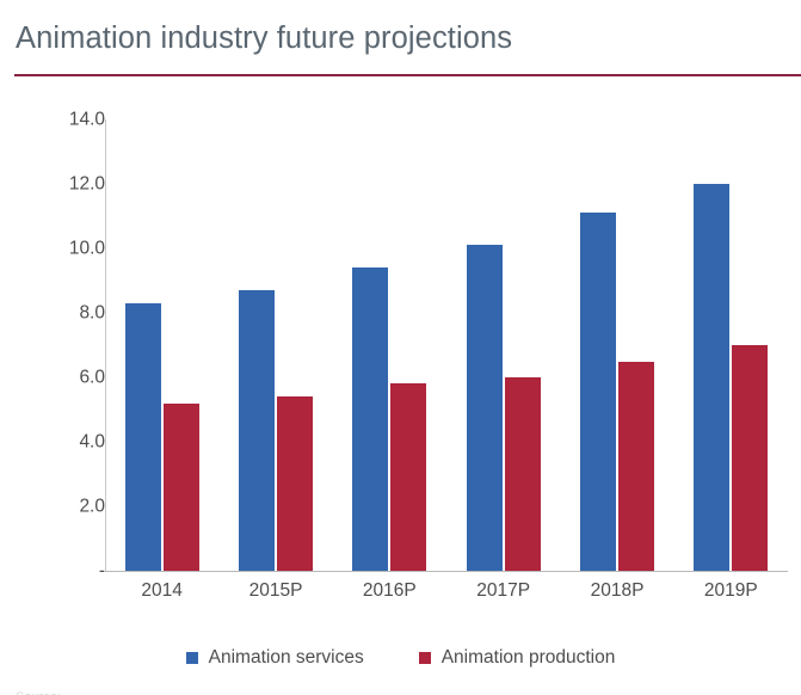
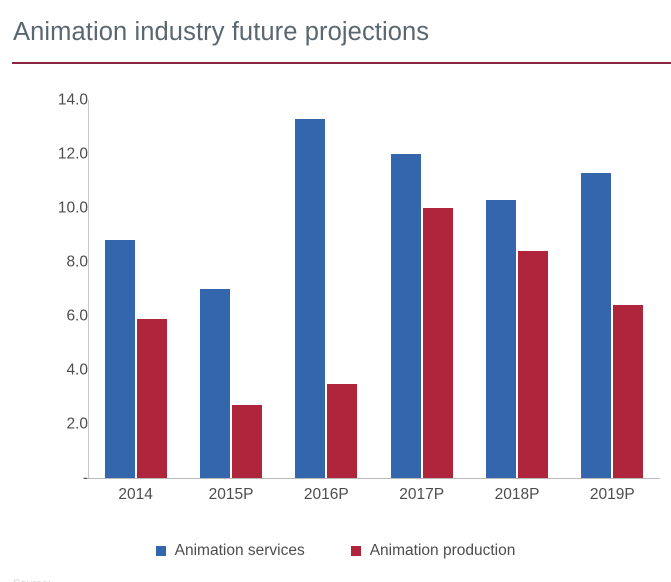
Animation services/2014: 8.3 -> 8.8
Animation production/2014: 5.2 -> 5.9
Animation services/2015P: 8.7 -> 7.0
Animation production/2015P: 5.4 -> 2.7
Animation services/2016P: 9.4 -> 13.3
Animation production/2016P: 5.8 -> 3.5
Animation services/2017P: 10.1 -> 12.0
Animation production/2017P: 6.0 -> 10.0
Animation services/2018P: 11.1 -> 10.3
Animation production/2018P: 6.5 -> 8.4
Animation services/2019P: 12.0 -> 11.3
Animation production/2019P: 7.0 -> 6.4
